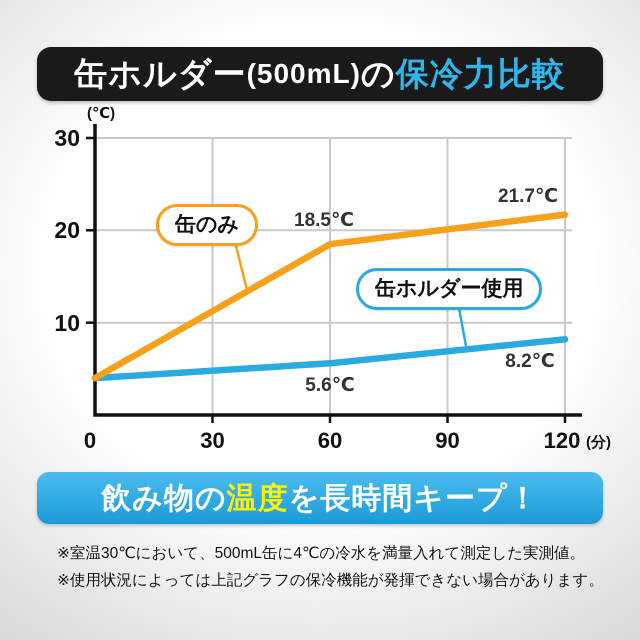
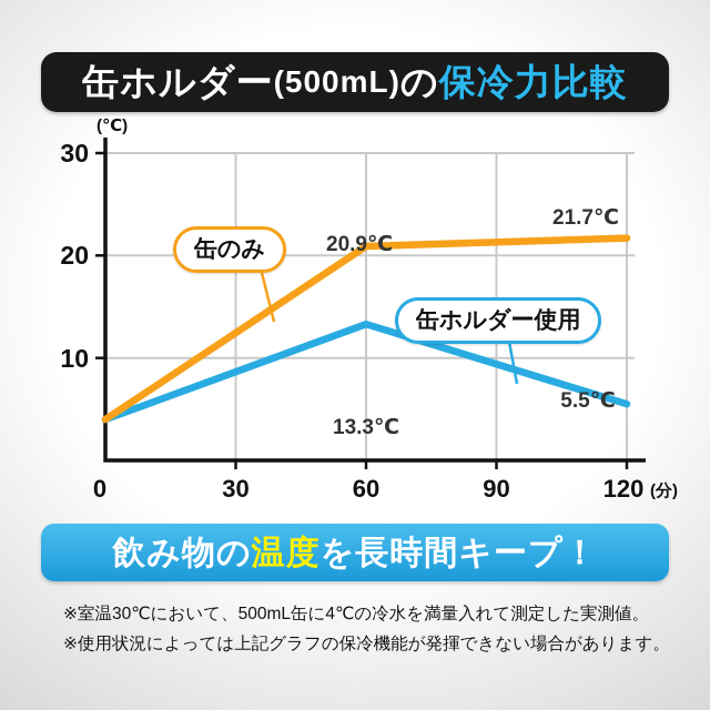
缶のみ/60: 18.5 -> 20.9
缶ホルダー使用/60: 5.6 -> 13.3
缶ホルダー使用/120: 8.2 -> 5.5
